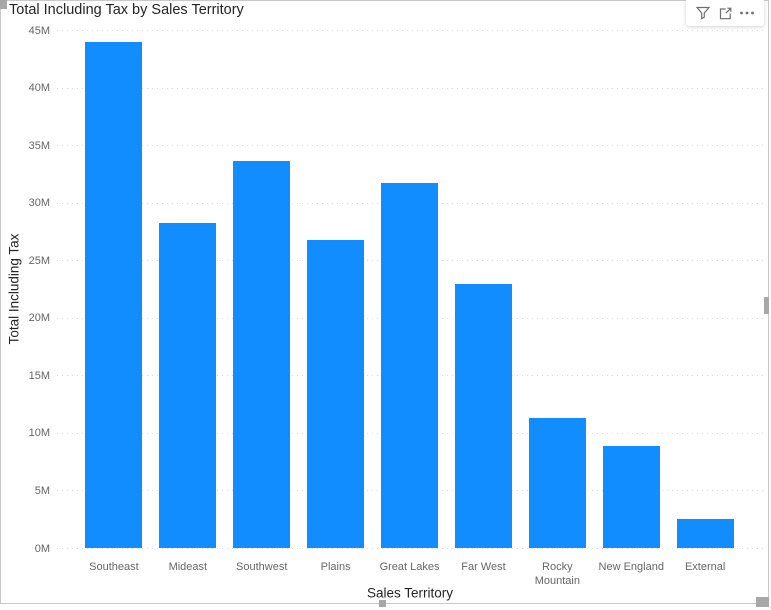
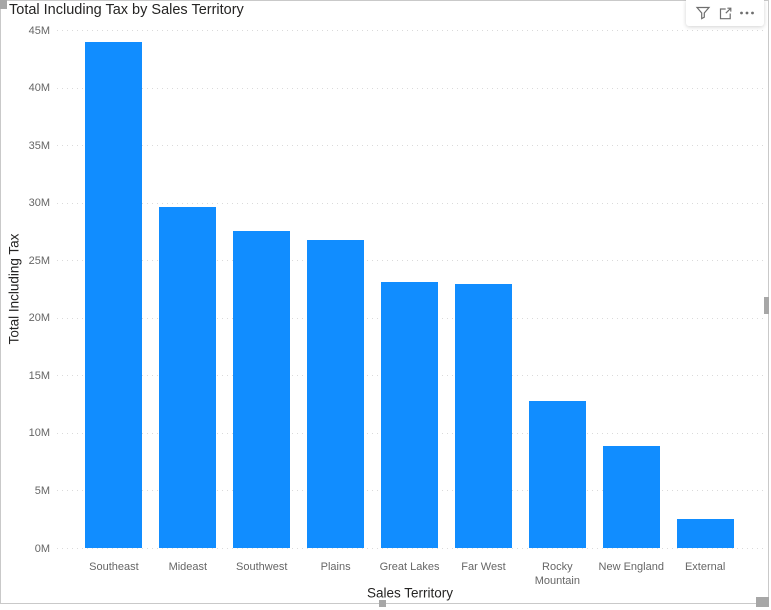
Mideast: 28.2M -> 29.6M
Southwest: 33.6M -> 27.5M
Great Lakes: 31.7M -> 23.1M
Rocky Mountain: 11.3M -> 12.8M
